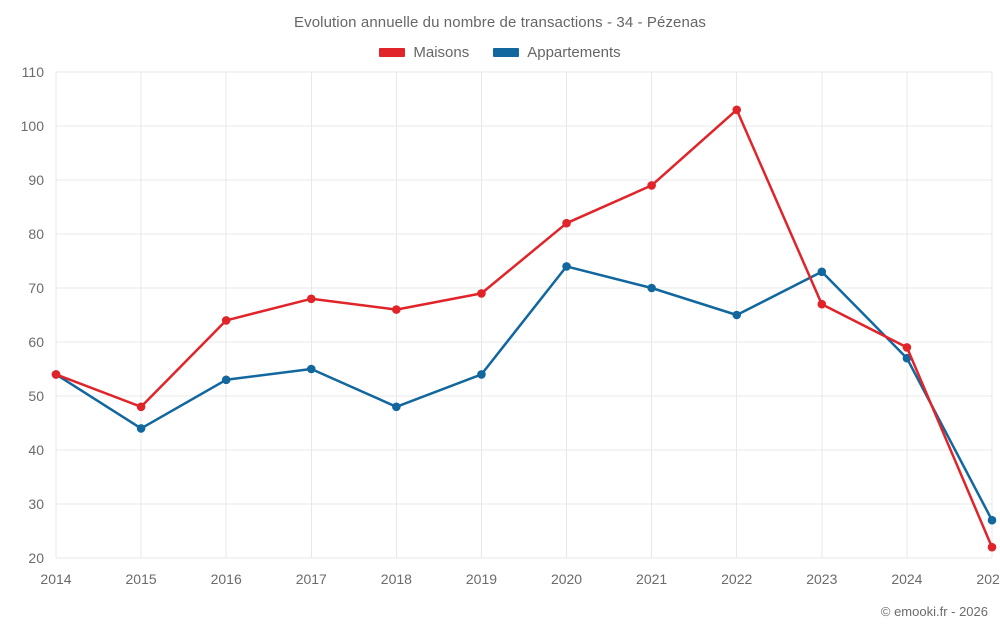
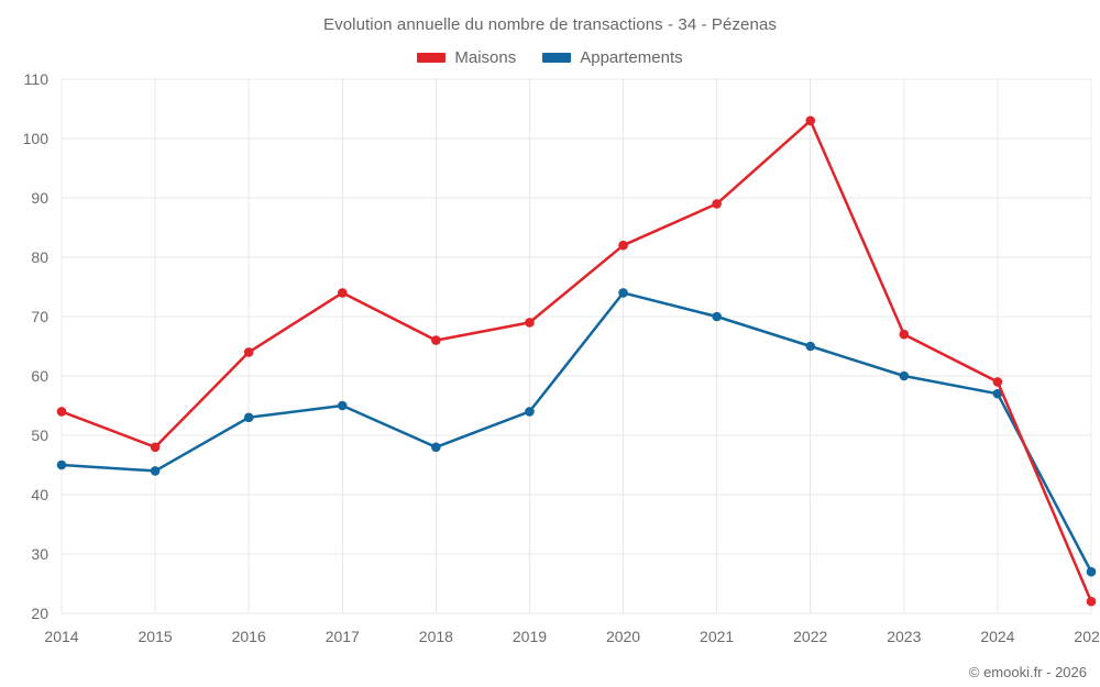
Appartements/2014: 54 -> 45
Maisons/2017: 68 -> 74
Appartements/2023: 73 -> 60
